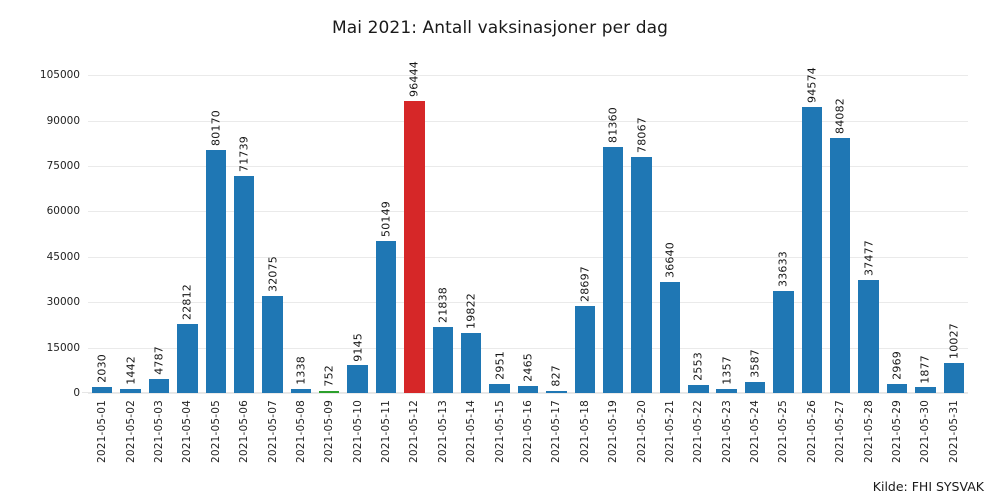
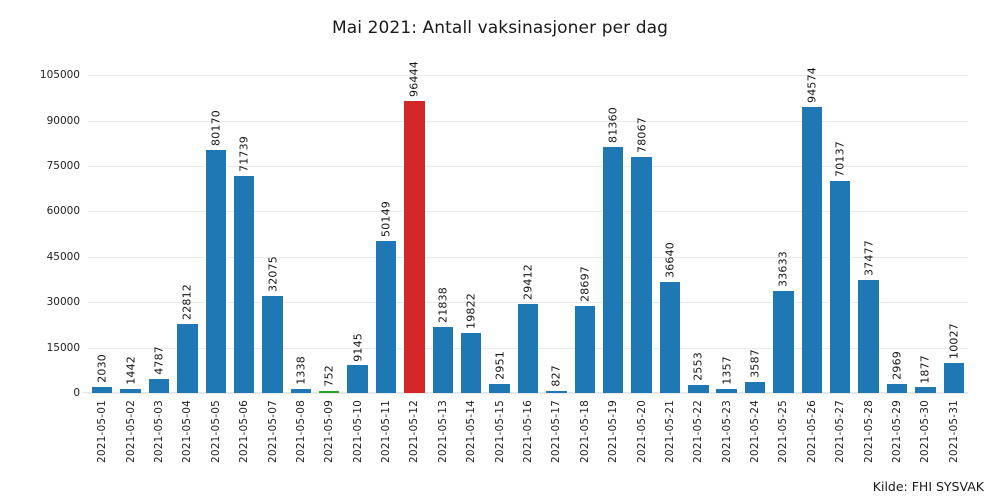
2021-05-16: 2465 -> 29412
2021-05-27: 84082 -> 70137
